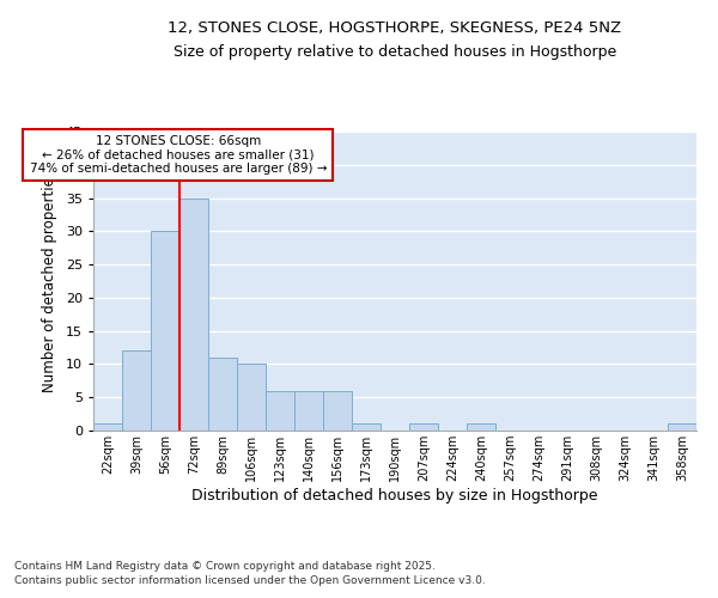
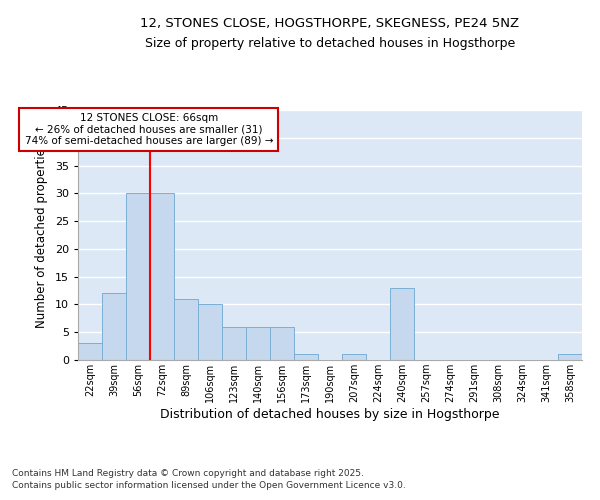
22sqm: 1 -> 3
72sqm: 35 -> 30
240sqm: 1 -> 13
